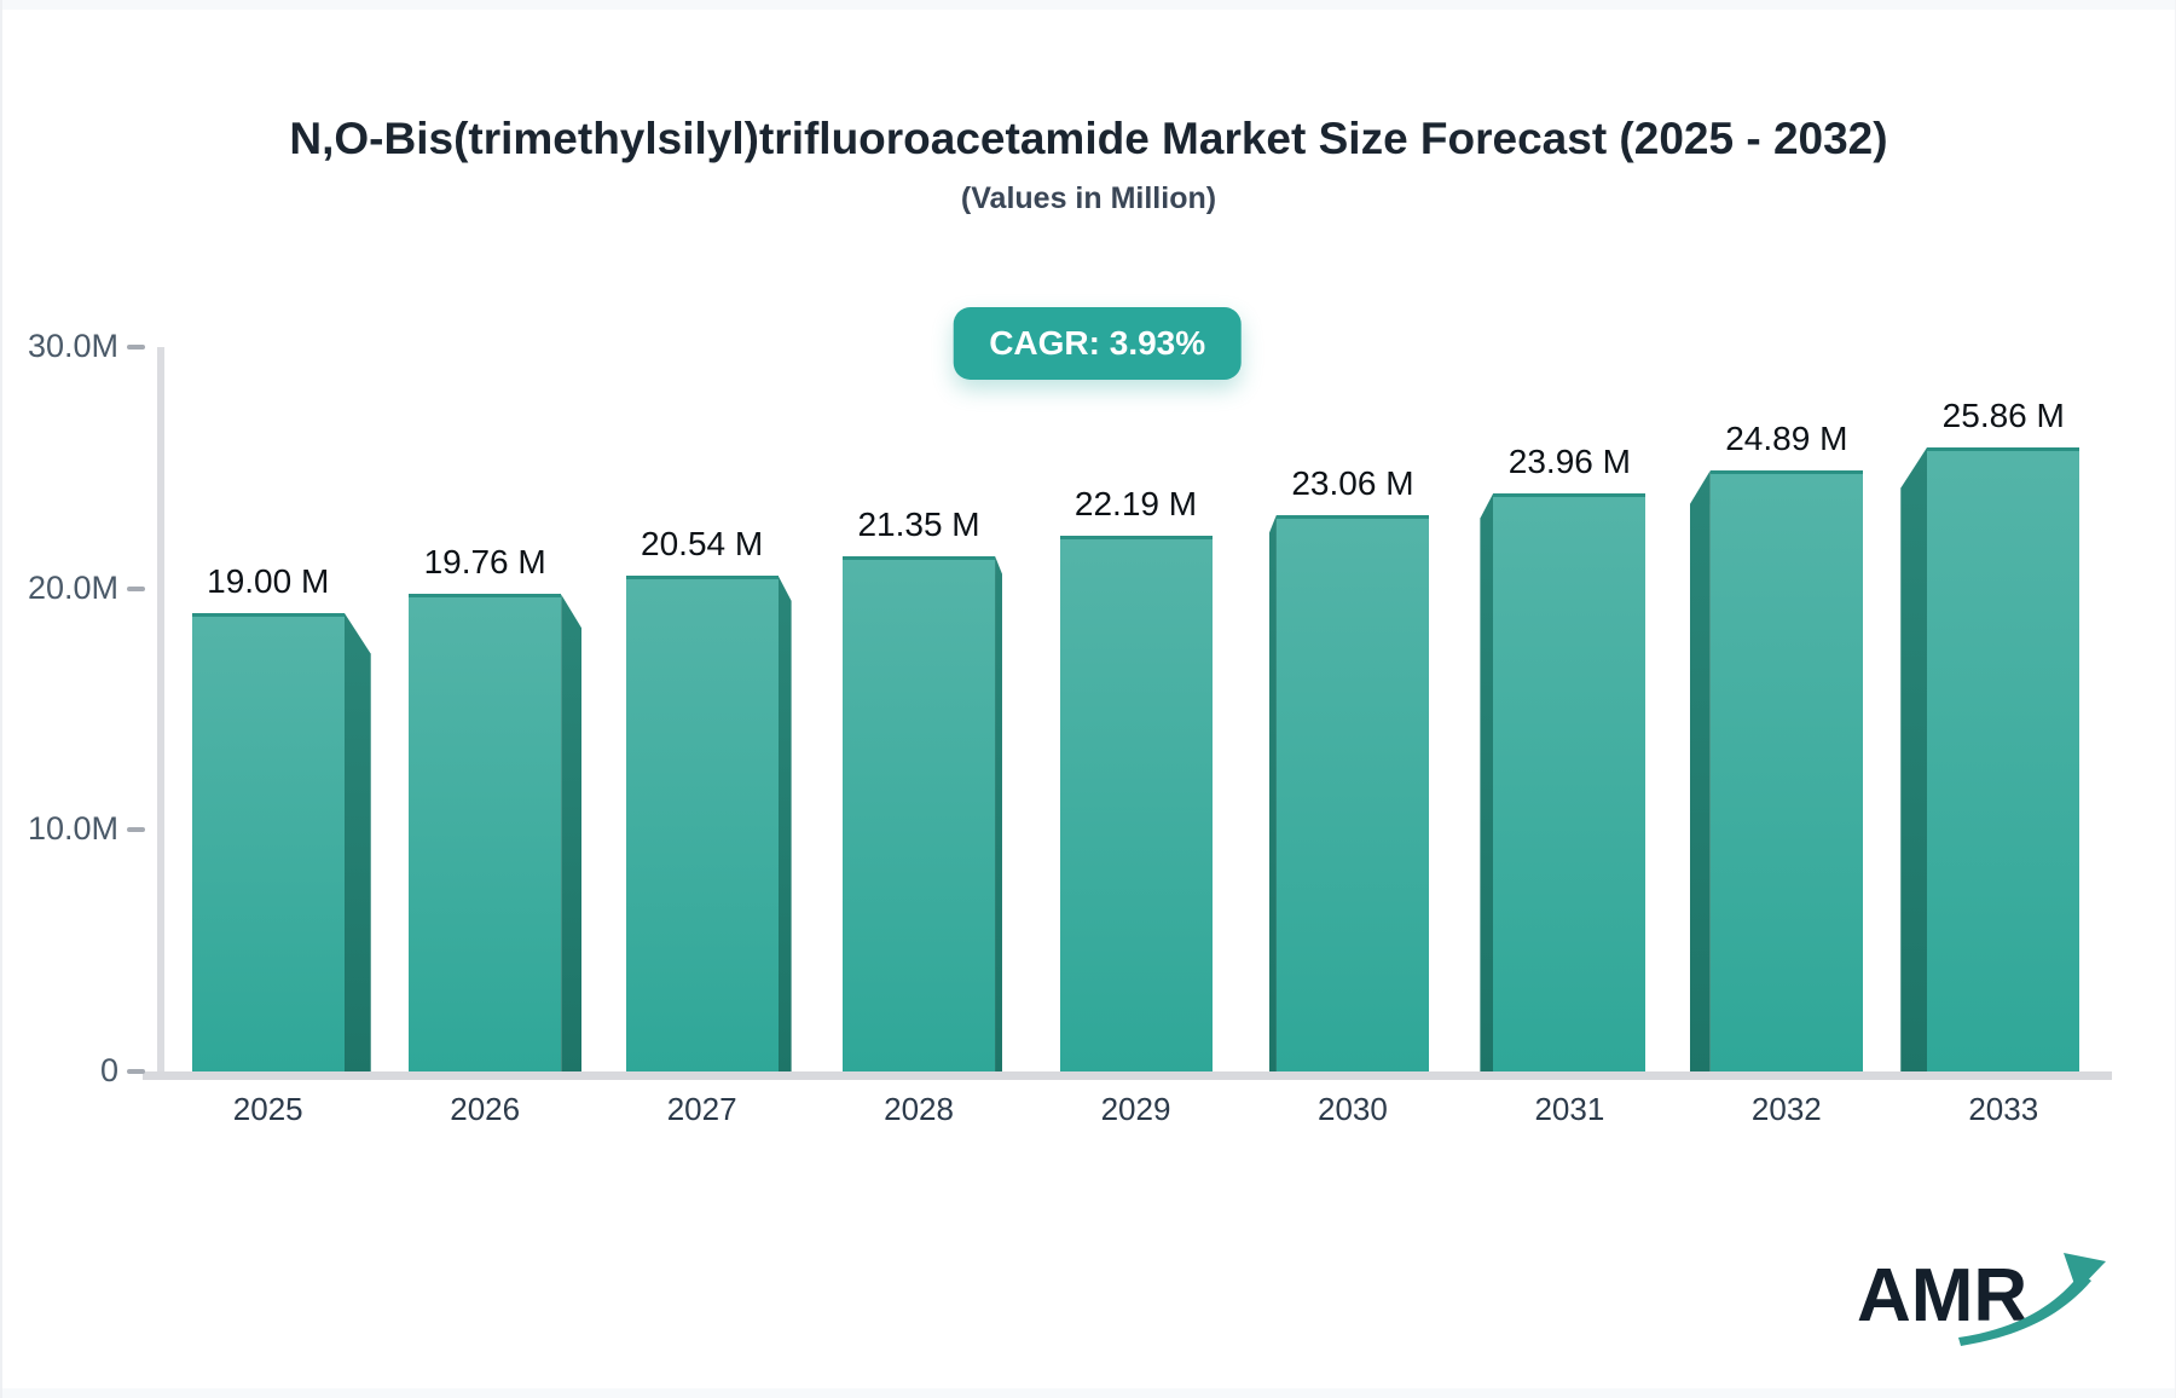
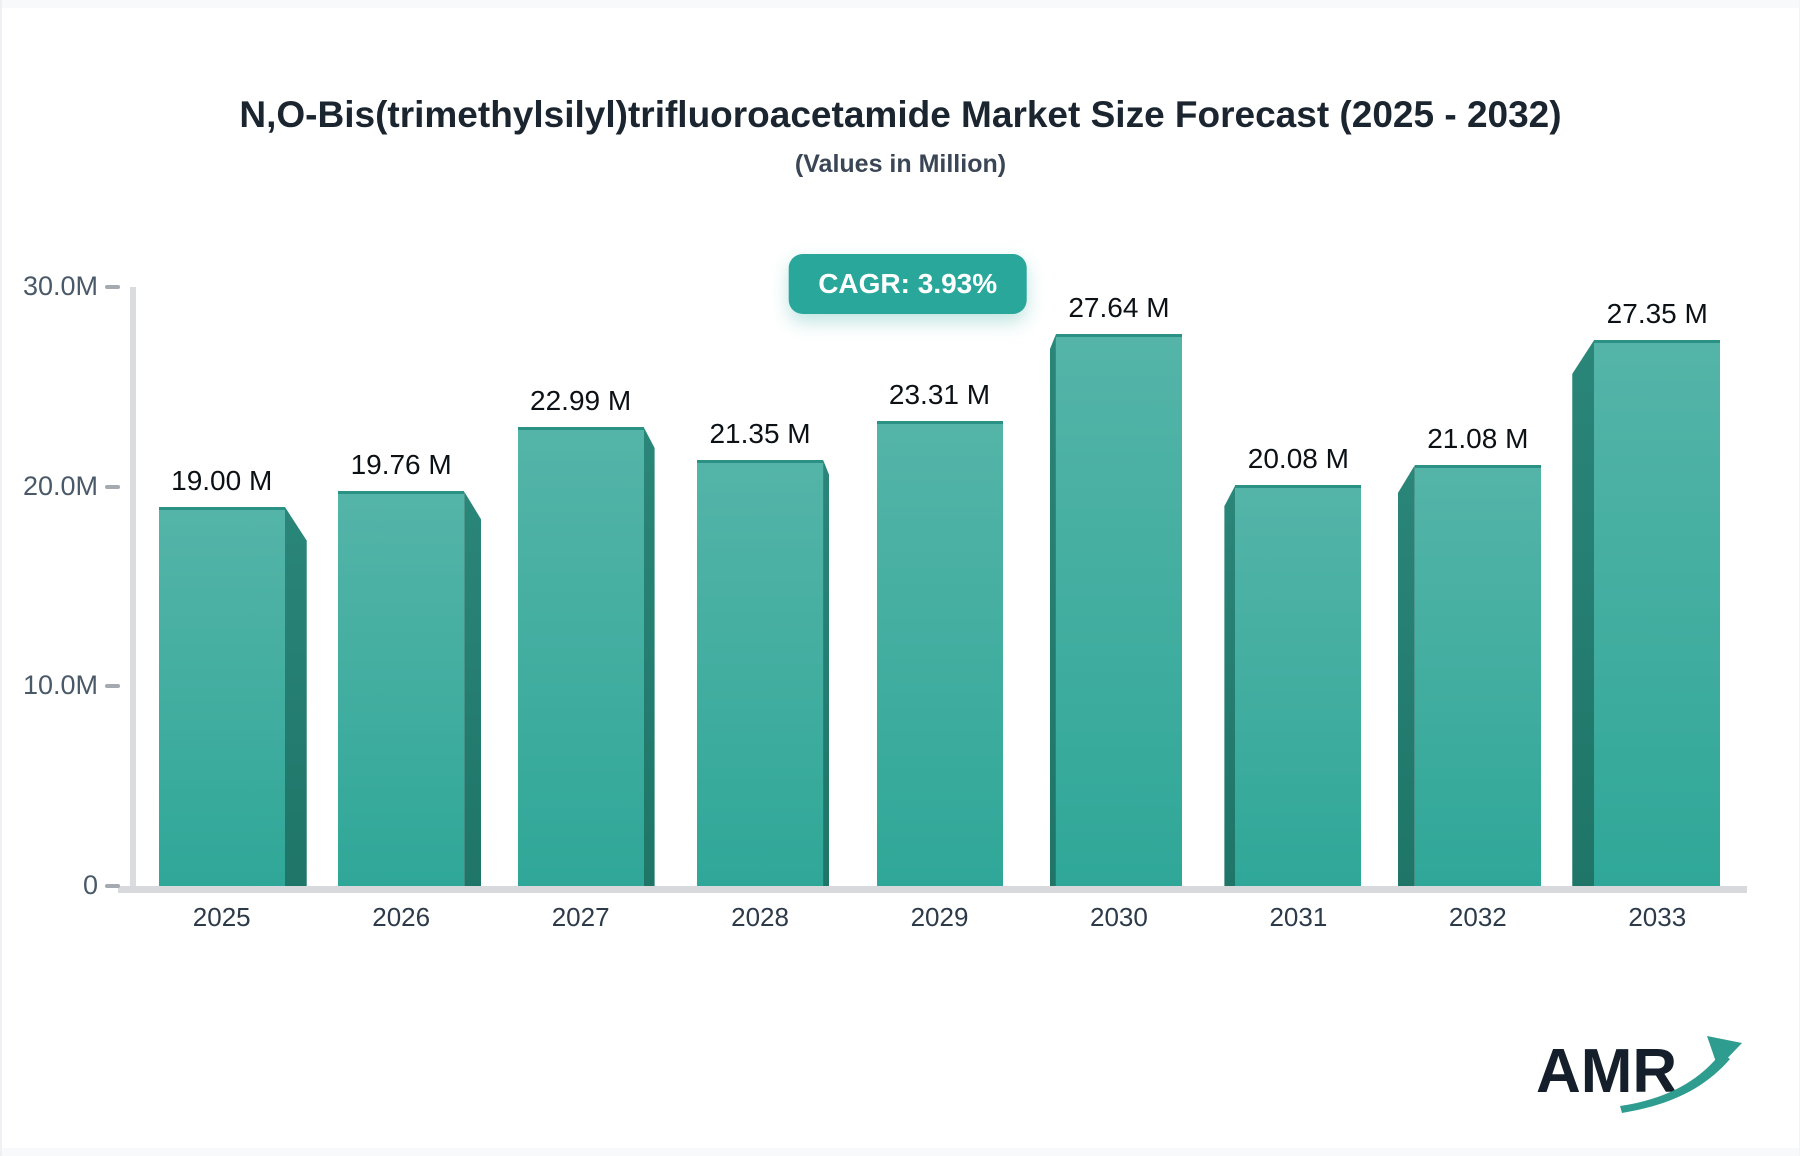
2027: 20.54 -> 22.99
2029: 22.19 -> 23.31
2030: 23.06 -> 27.64
2031: 23.96 -> 20.08
2032: 24.89 -> 21.08
2033: 25.86 -> 27.35
